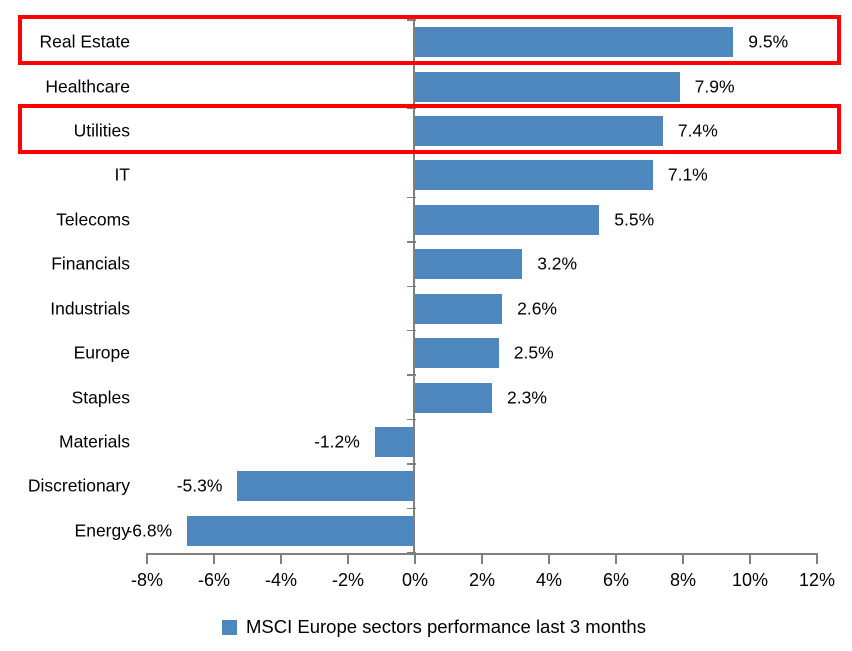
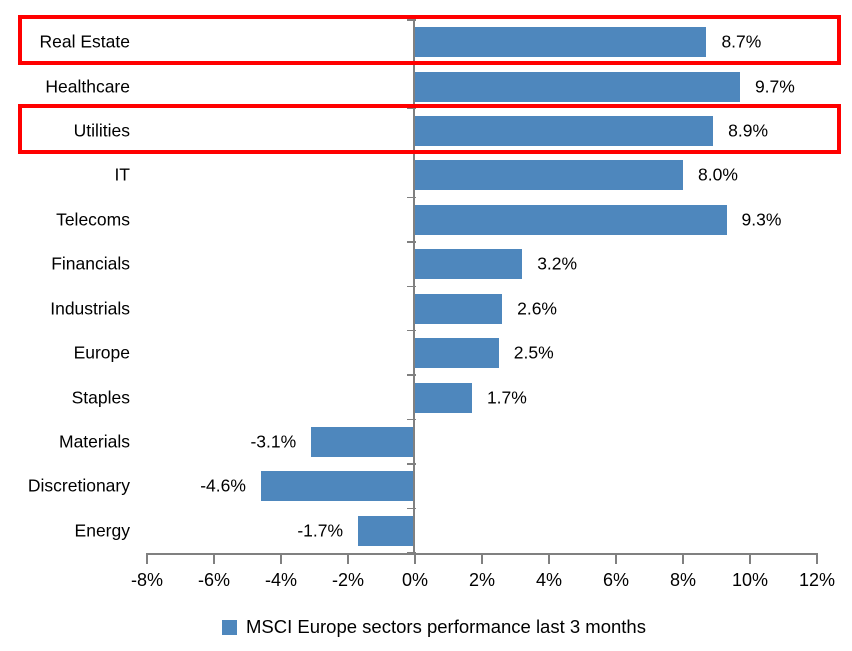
Real Estate: 9.5% -> 8.7%
Healthcare: 7.9% -> 9.7%
Utilities: 7.4% -> 8.9%
IT: 7.1% -> 8.0%
Telecoms: 5.5% -> 9.3%
Staples: 2.3% -> 1.7%
Materials: -1.2% -> -3.1%
Discretionary: -5.3% -> -4.6%
Energy: -6.8% -> -1.7%
